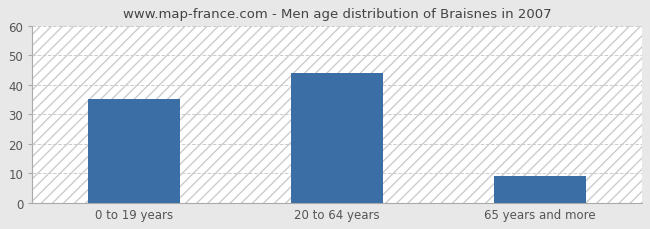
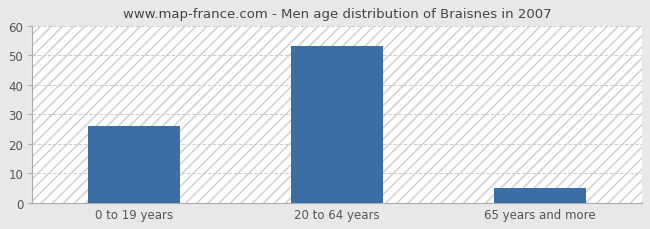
0 to 19 years: 35 -> 26
20 to 64 years: 44 -> 53
65 years and more: 9 -> 5
